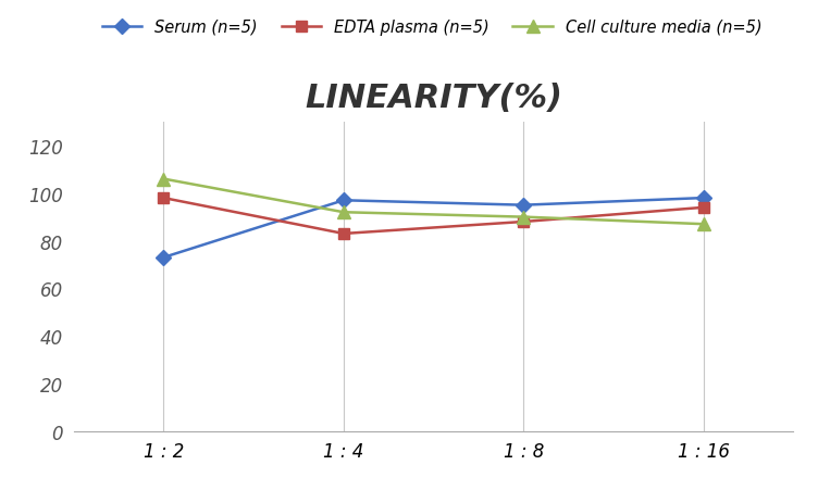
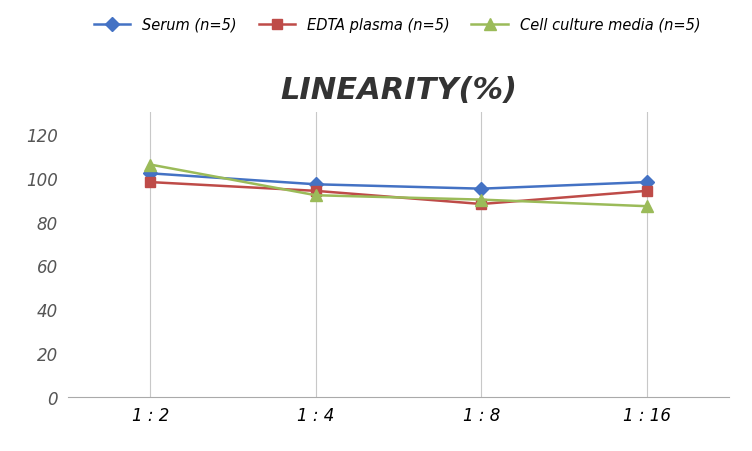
Serum (n=5)/1 : 2: 73 -> 102
EDTA plasma (n=5)/1 : 4: 83 -> 94
